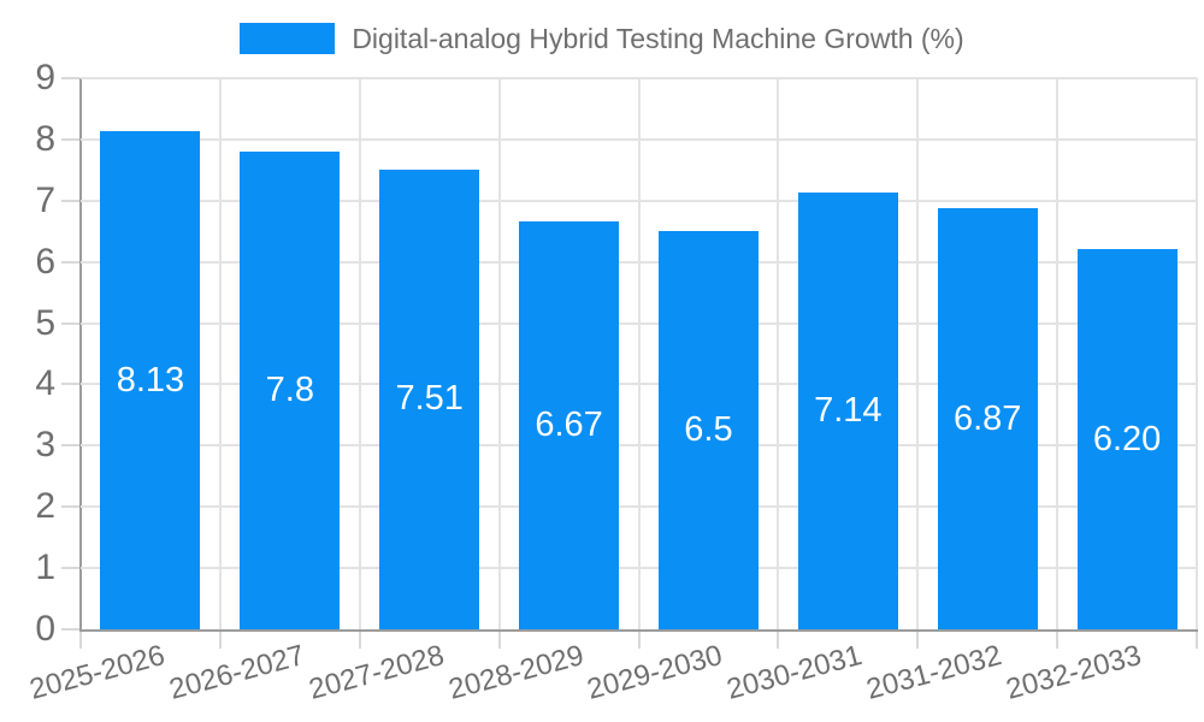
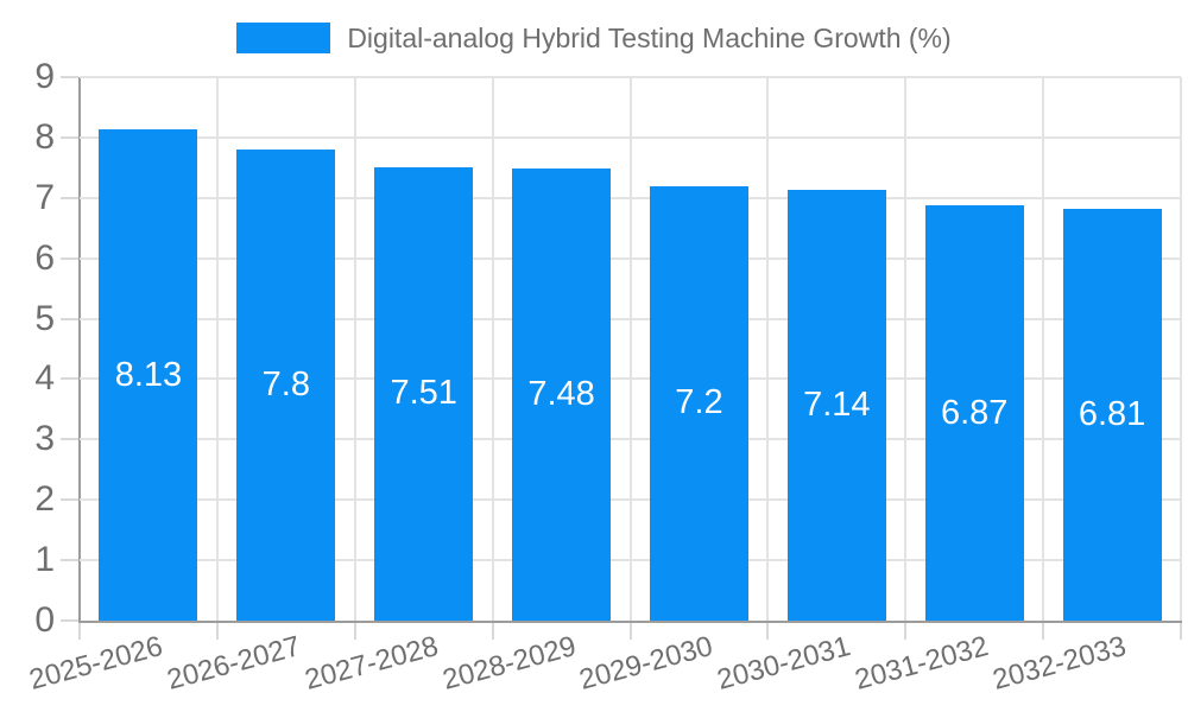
2028-2029: 6.67 -> 7.48
2029-2030: 6.5 -> 7.2
2032-2033: 6.20 -> 6.81
